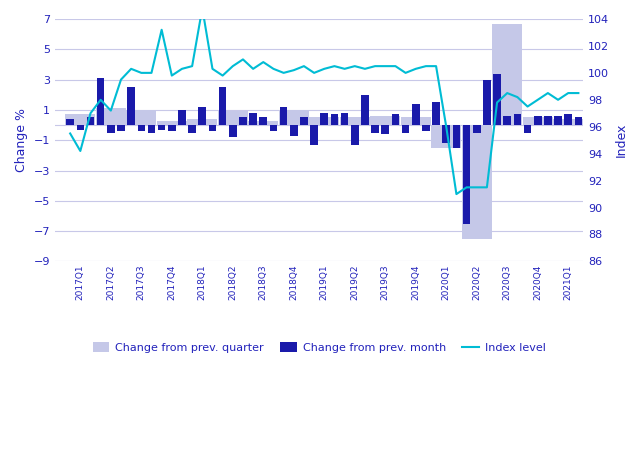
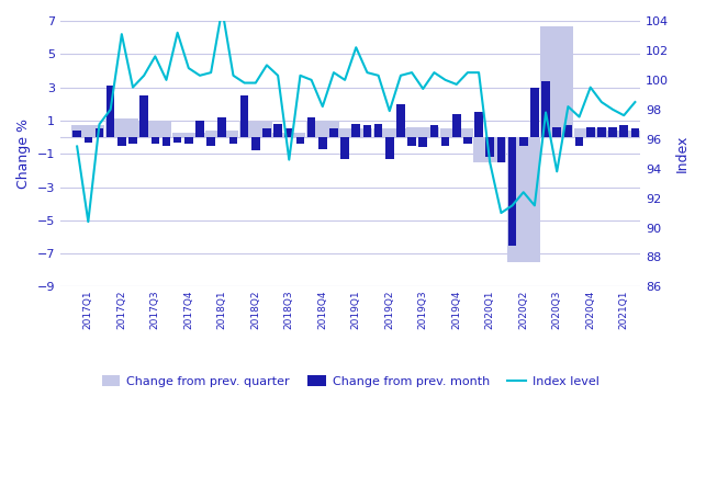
Index level/2017Q1: 94.2 -> 90.4
Index level/2017Q2: 97.2 -> 103.1
Index level/2017Q3: 100.0 -> 101.6
Index level/2017Q4: 99.8 -> 100.8
Index level/2018Q2: 100.5 -> 99.8
Index level/2018Q3: 100.8 -> 94.6
Index level/2018Q4: 100.2 -> 98.2
Index level/2019Q1: 100.3 -> 102.2
Index level/2019Q2: 100.5 -> 97.9
Index level/2019Q3: 100.5 -> 99.4
Index level/2019Q4: 100.3 -> 99.7
Index level/2020Q1: 96.0 -> 94.4
Index level/2020Q2: 91.5 -> 92.4
Index level/2020Q3: 98.5 -> 93.8
Index level/2020Q4: 98.0 -> 99.5
Index level/2021Q1: 98.5 -> 97.6
